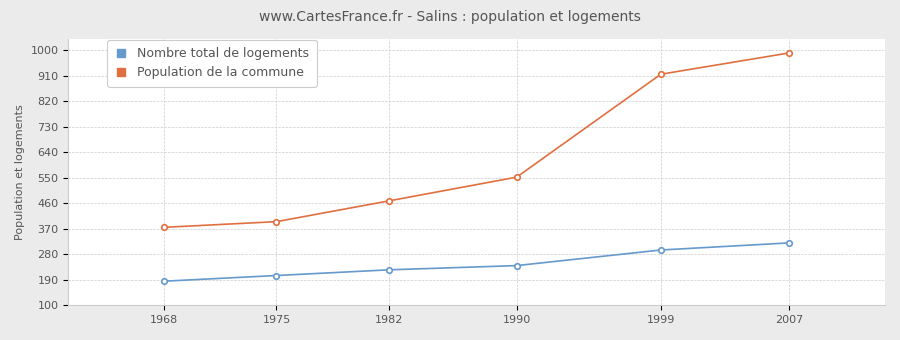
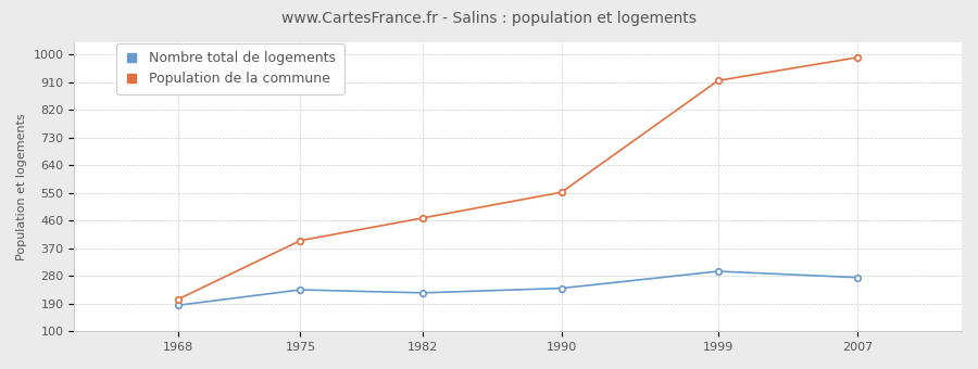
Population de la commune/1968: 375 -> 205
Nombre total de logements/1975: 205 -> 235
Nombre total de logements/2007: 320 -> 275
